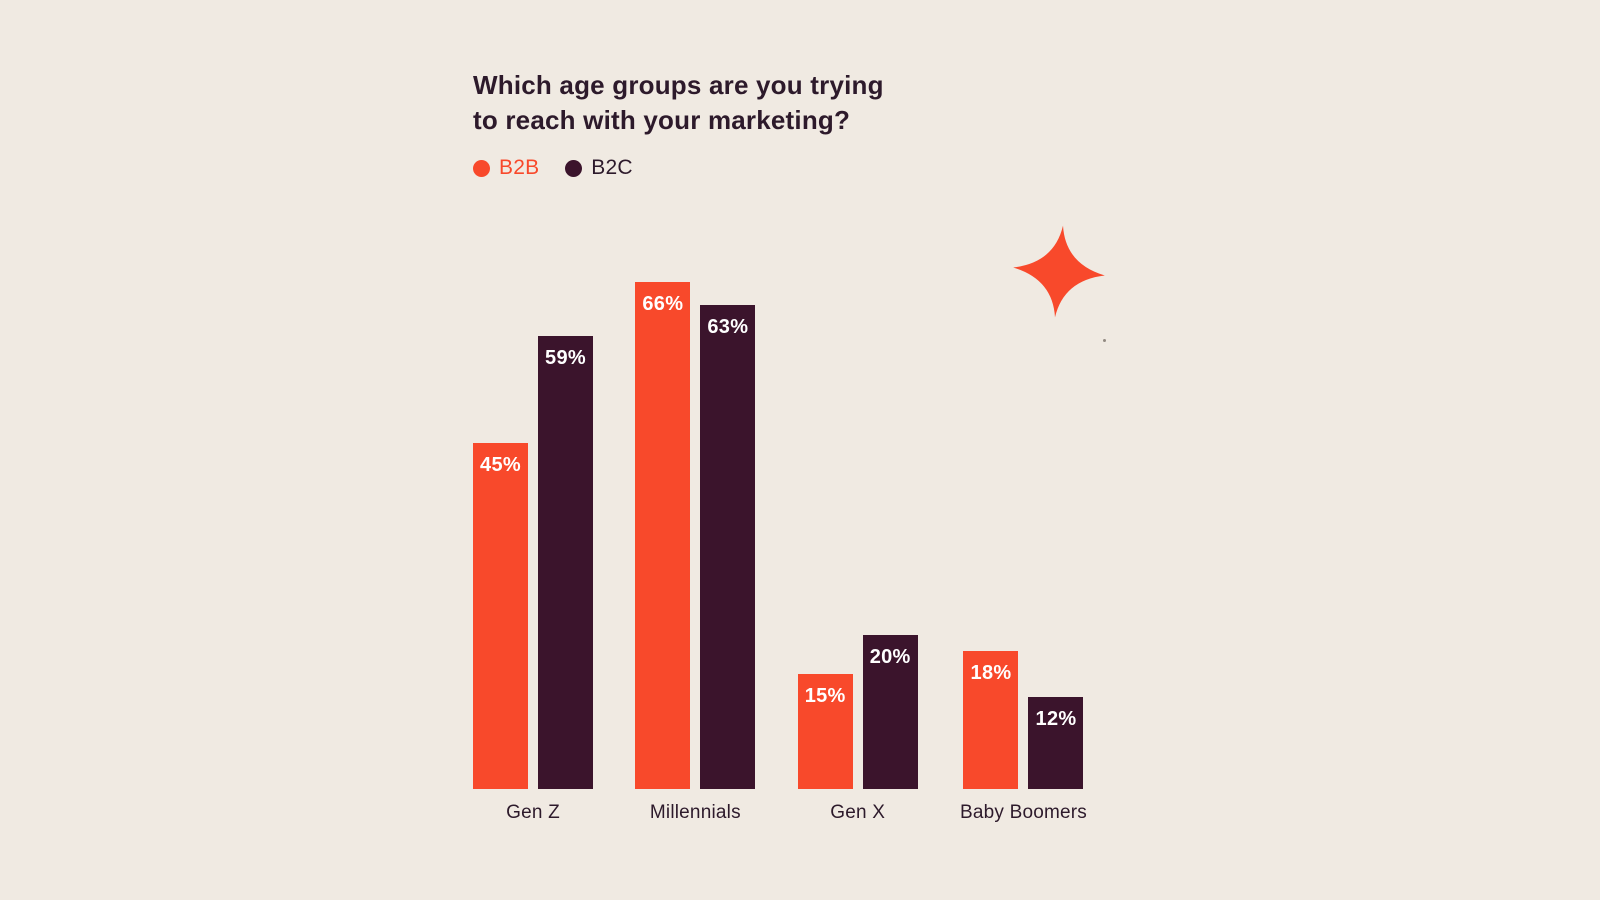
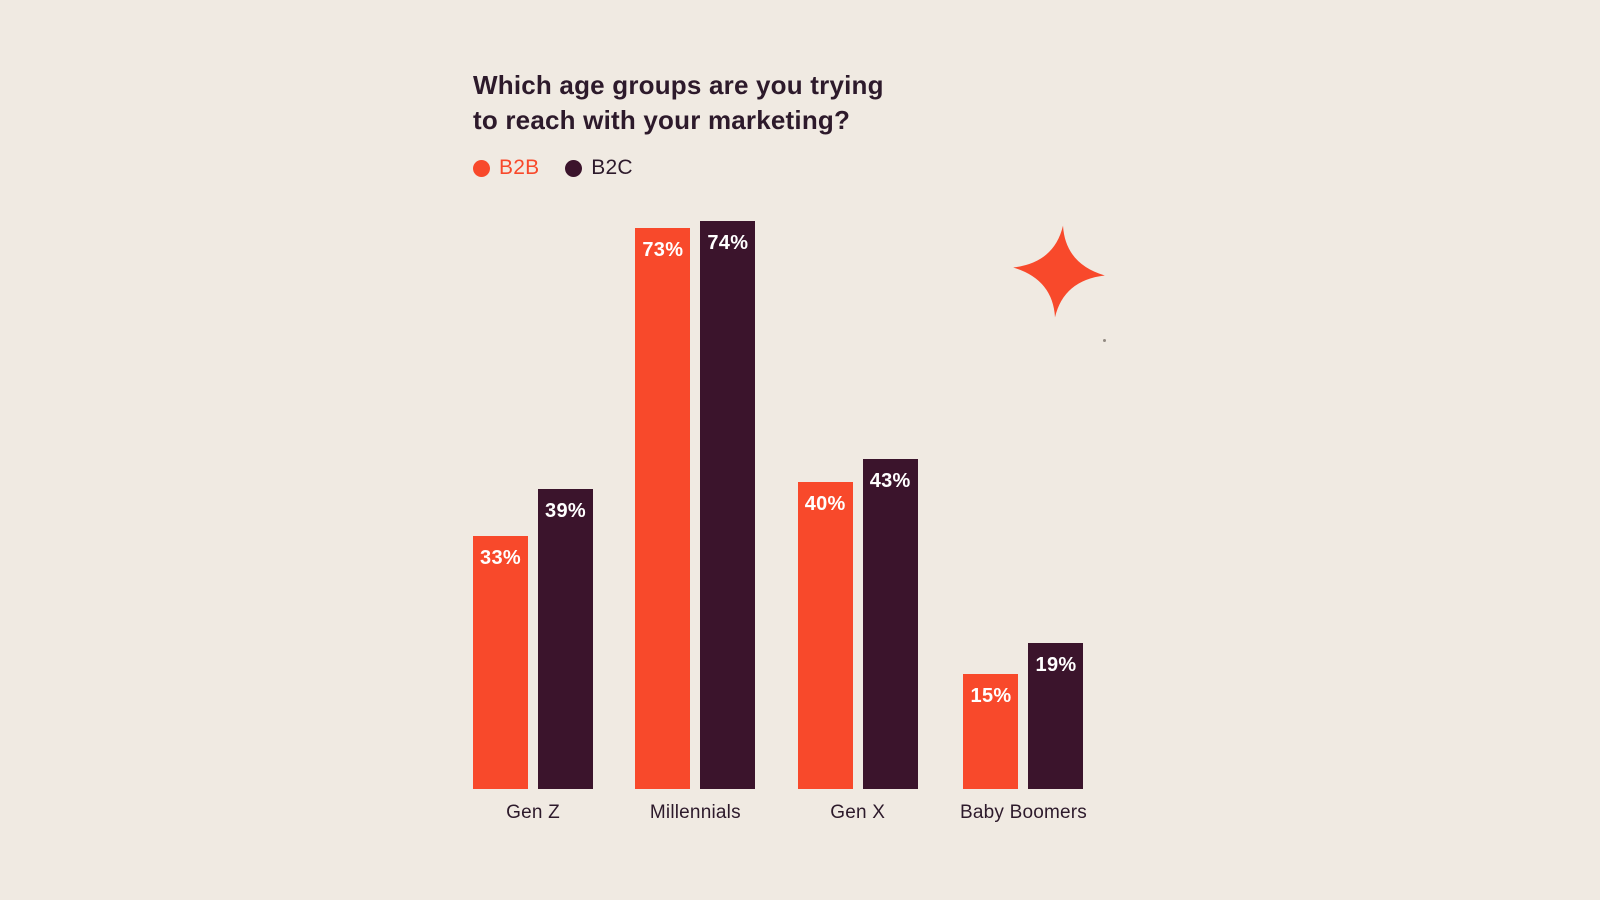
B2B/Gen Z: 45% -> 33%
B2C/Gen Z: 59% -> 39%
B2B/Millennials: 66% -> 73%
B2C/Millennials: 63% -> 74%
B2B/Gen X: 15% -> 40%
B2C/Gen X: 20% -> 43%
B2B/Baby Boomers: 18% -> 15%
B2C/Baby Boomers: 12% -> 19%
